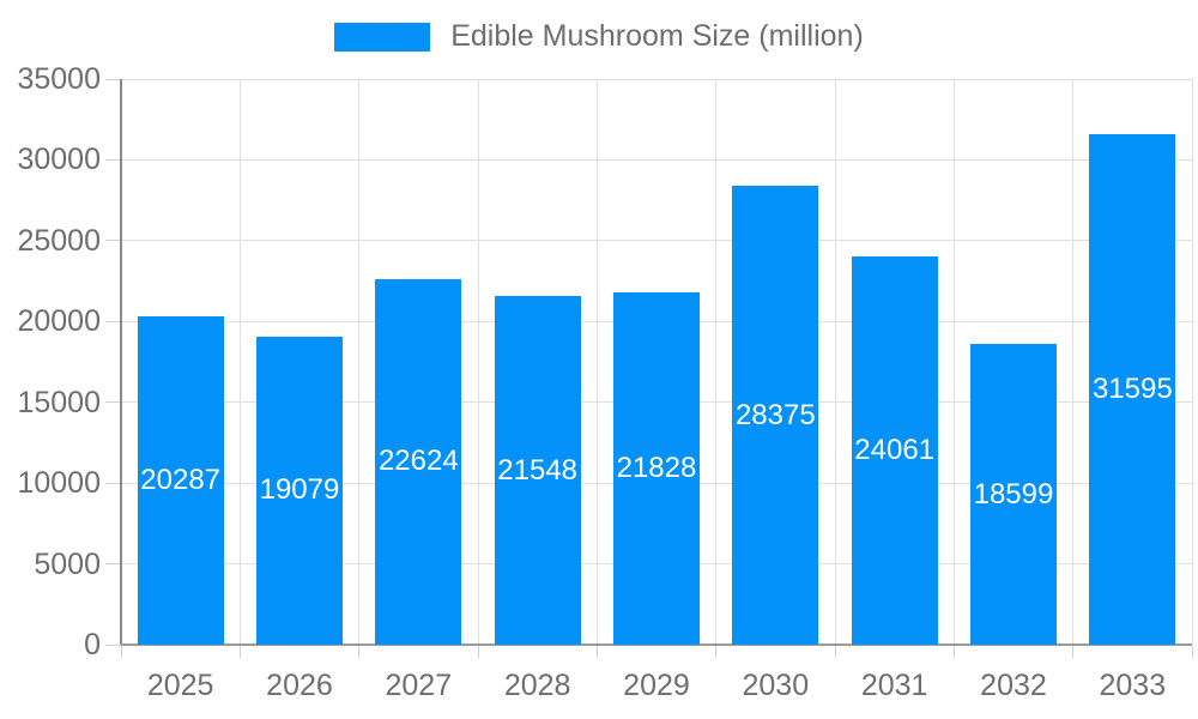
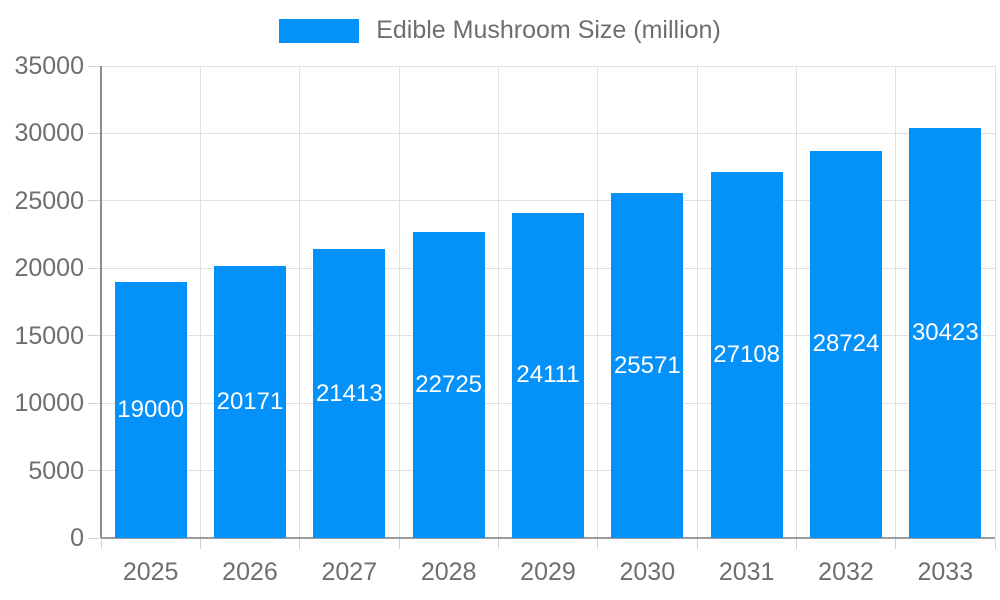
2025: 20287 -> 19000
2026: 19079 -> 20171
2027: 22624 -> 21413
2028: 21548 -> 22725
2029: 21828 -> 24111
2030: 28375 -> 25571
2031: 24061 -> 27108
2032: 18599 -> 28724
2033: 31595 -> 30423
